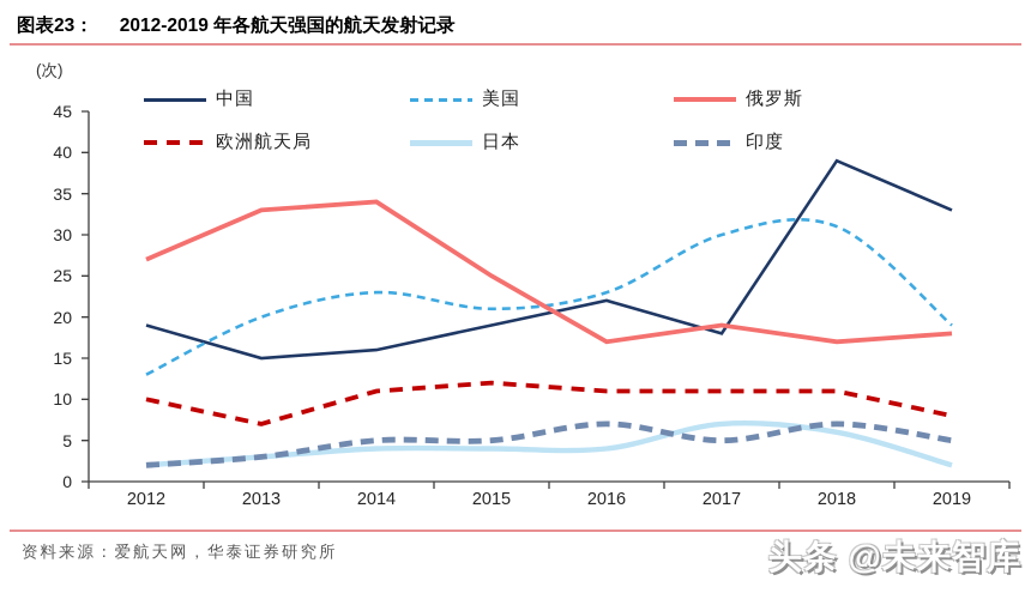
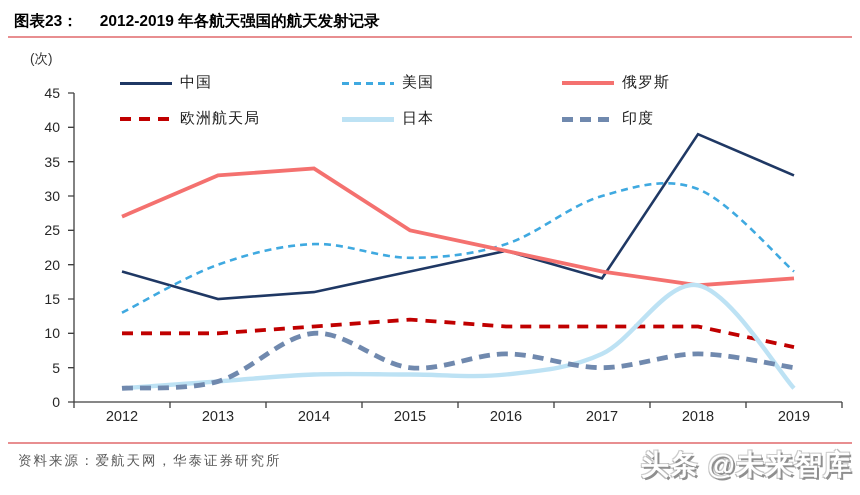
欧洲航天局/2013: 7 -> 10
印度/2014: 5 -> 10
俄罗斯/2016: 17 -> 22
日本/2018: 6 -> 17
